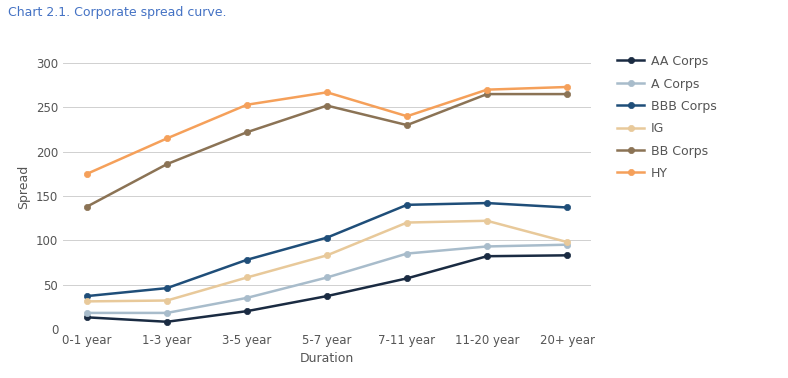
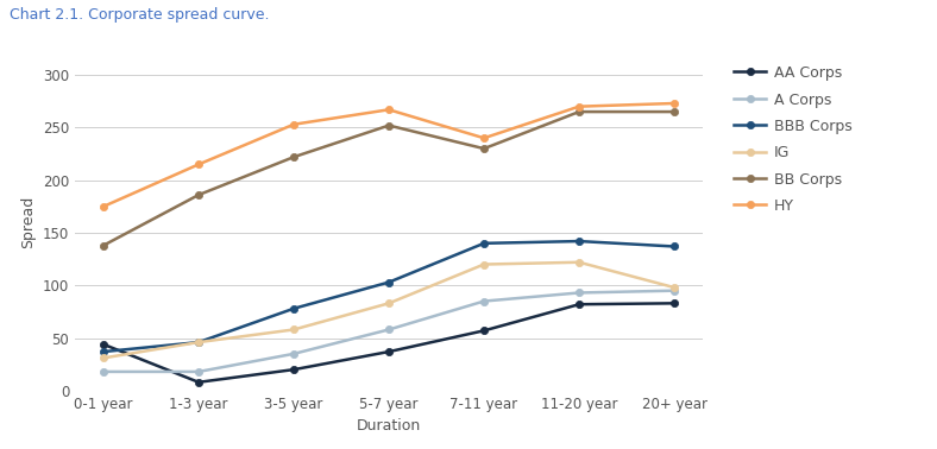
AA Corps/0-1 year: 13 -> 44
IG/1-3 year: 32 -> 46
